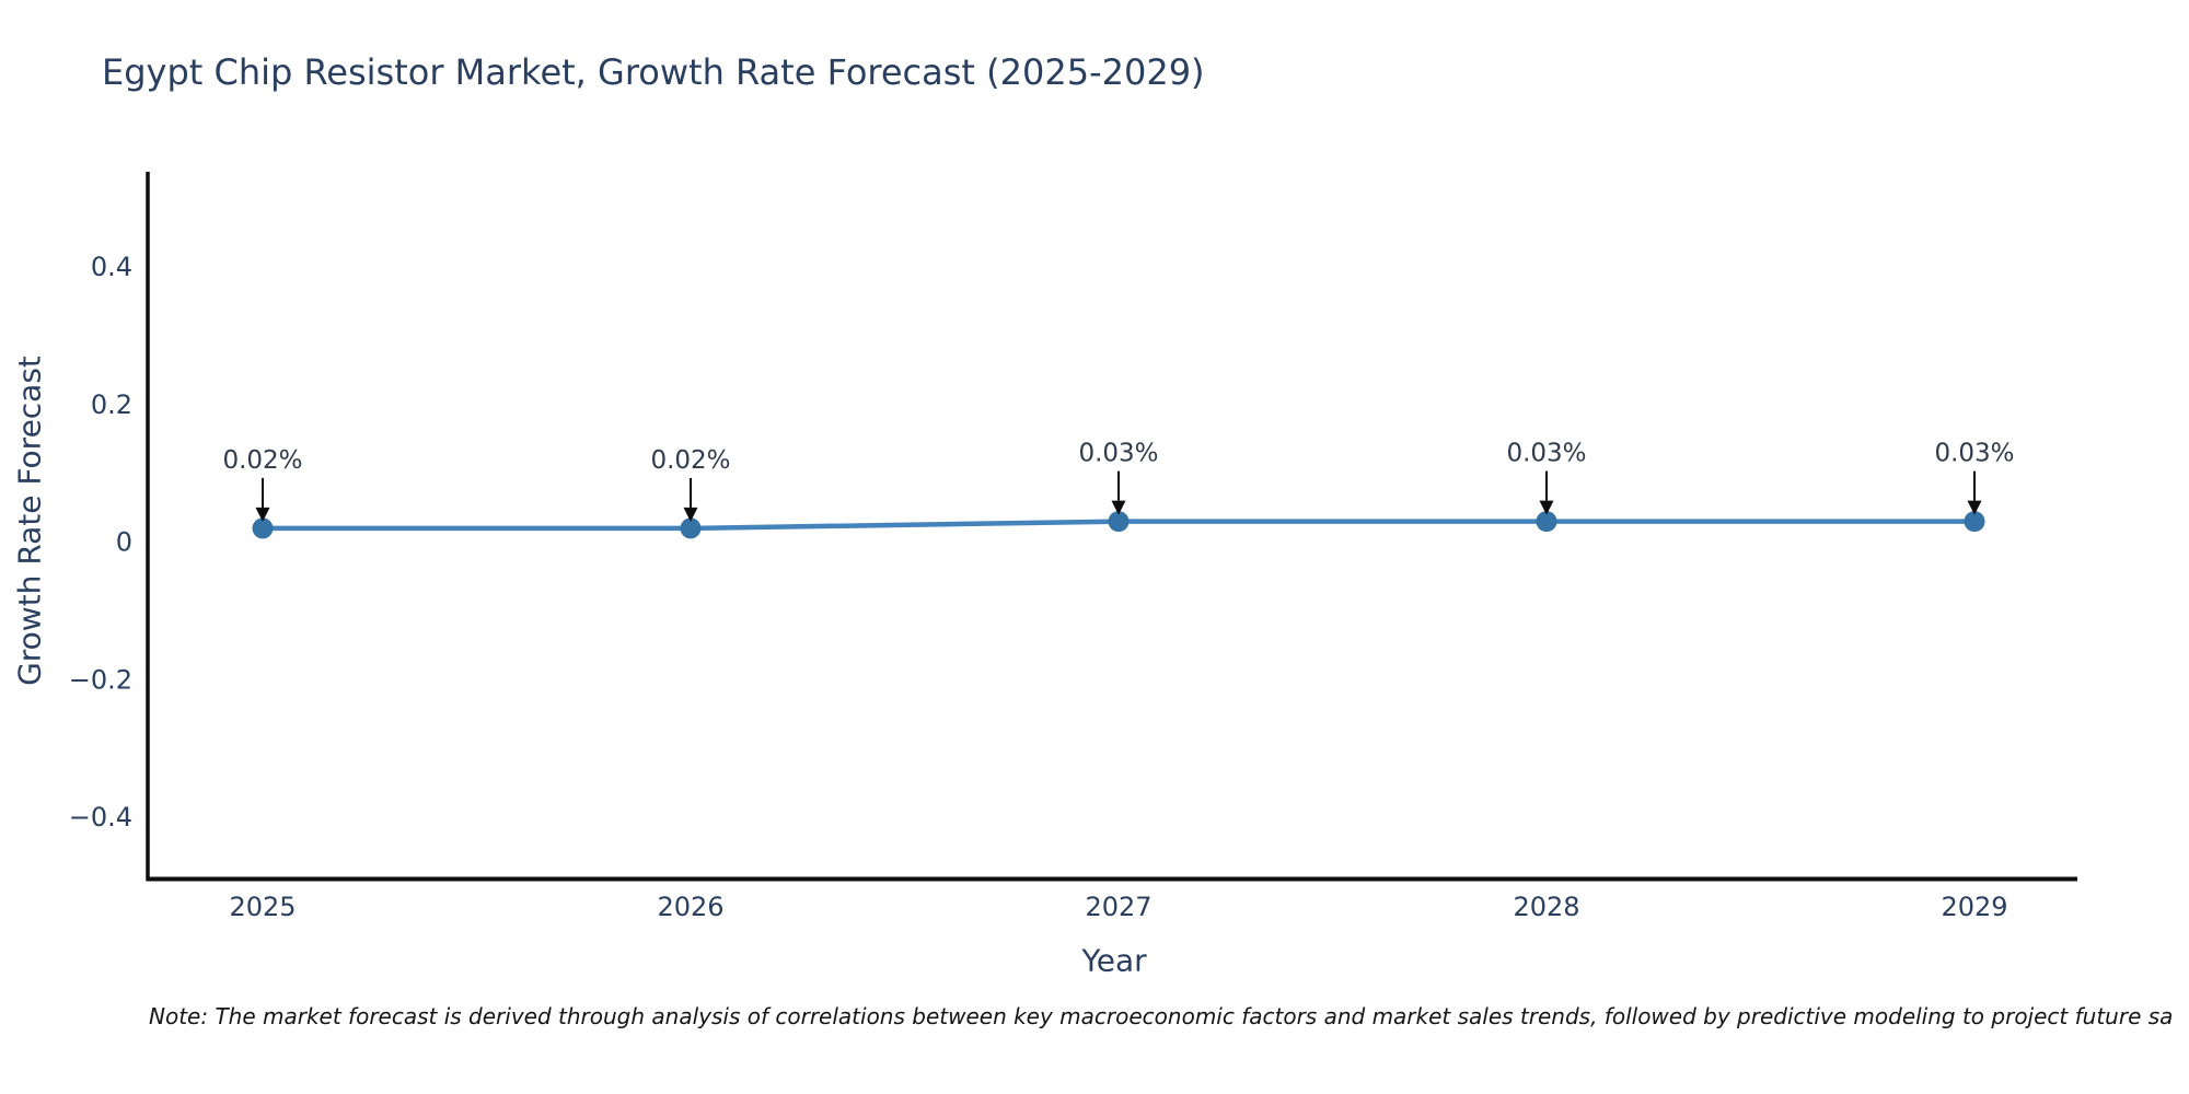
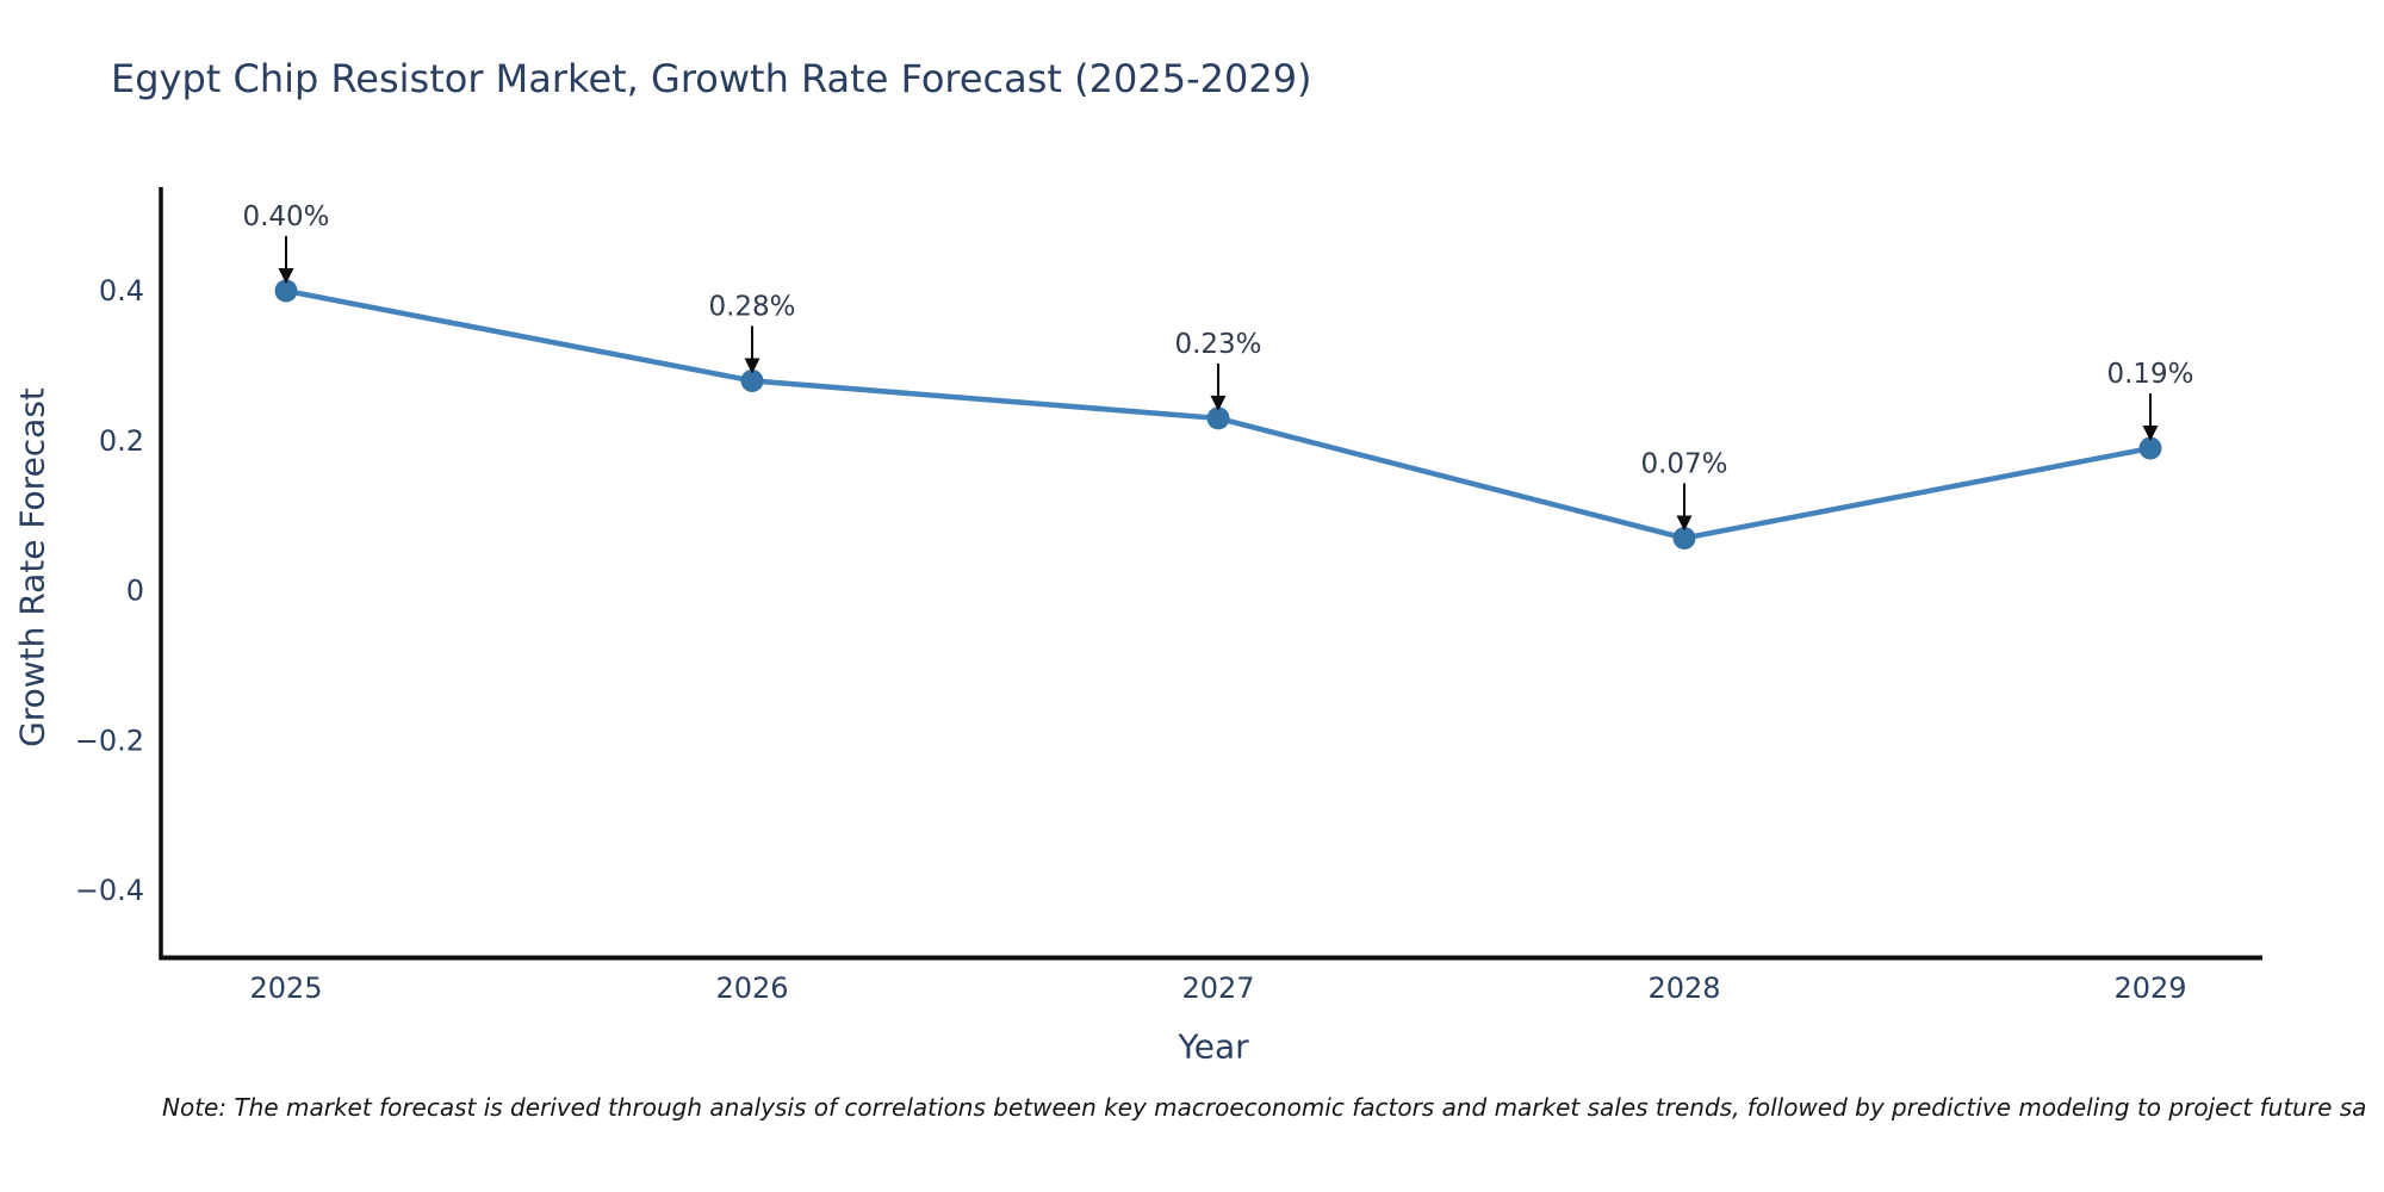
2025: 0.02% -> 0.40%
2026: 0.02% -> 0.28%
2027: 0.03% -> 0.23%
2028: 0.03% -> 0.07%
2029: 0.03% -> 0.19%
